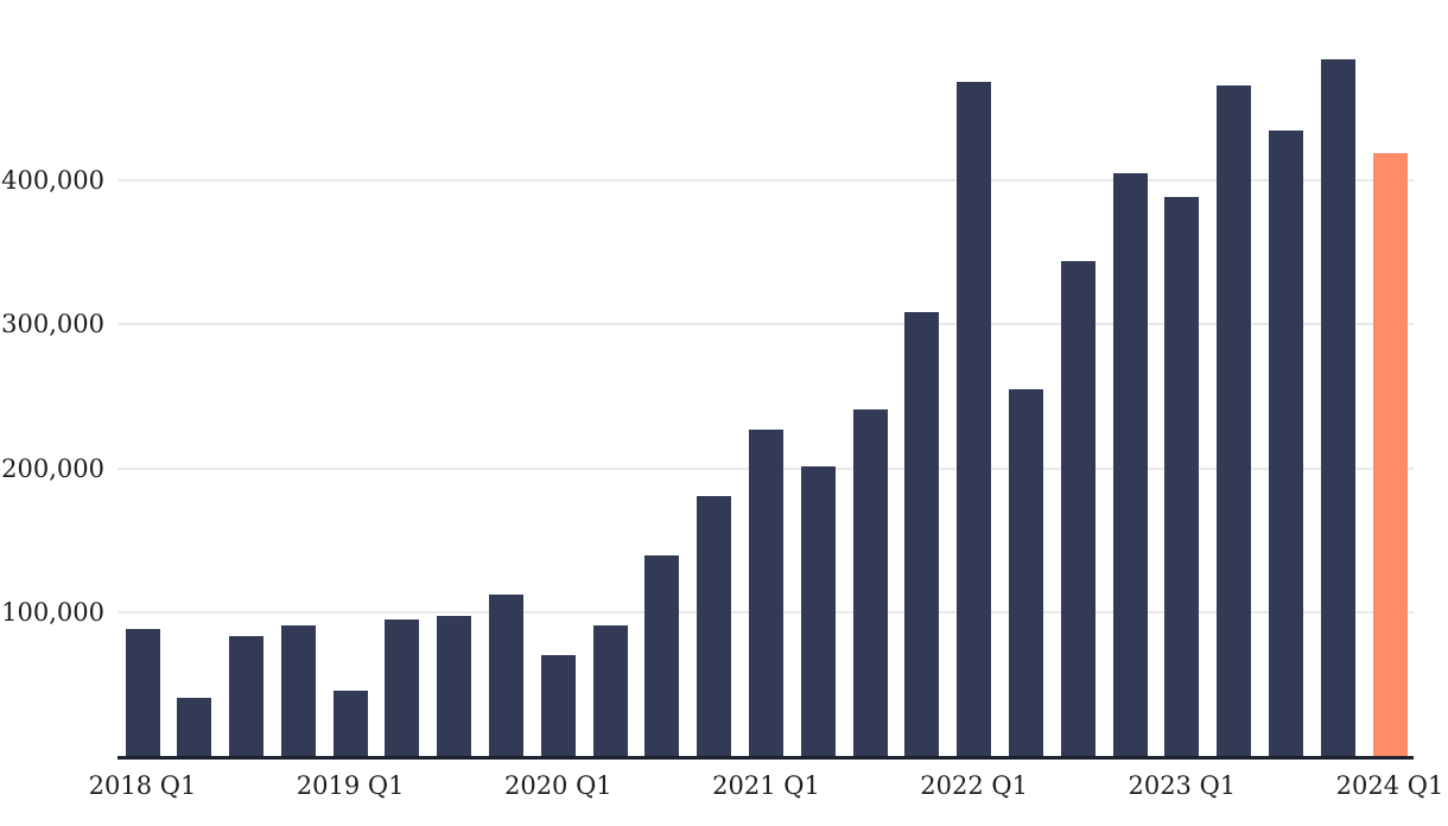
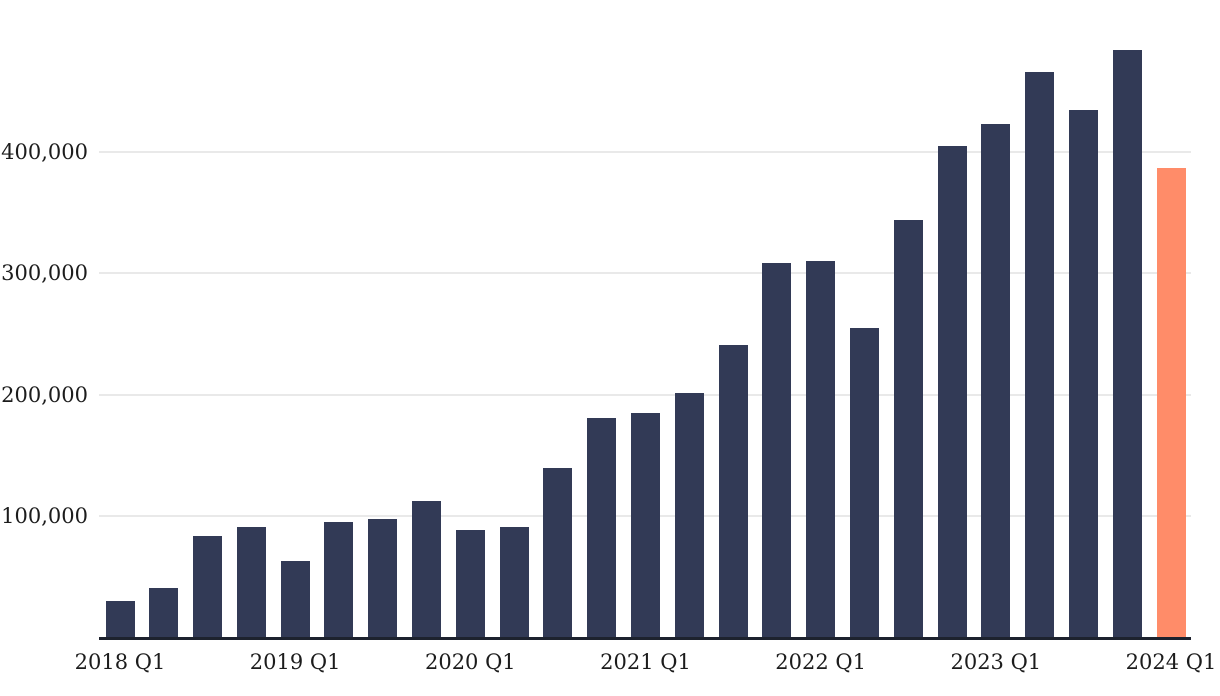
2018 Q1: 88000 -> 30000
2019 Q1: 45000 -> 63000
2020 Q1: 70000 -> 88000
2021 Q1: 227000 -> 185000
2022 Q1: 469000 -> 310000
2023 Q1: 389000 -> 423000
2024 Q1: 419000 -> 387000
